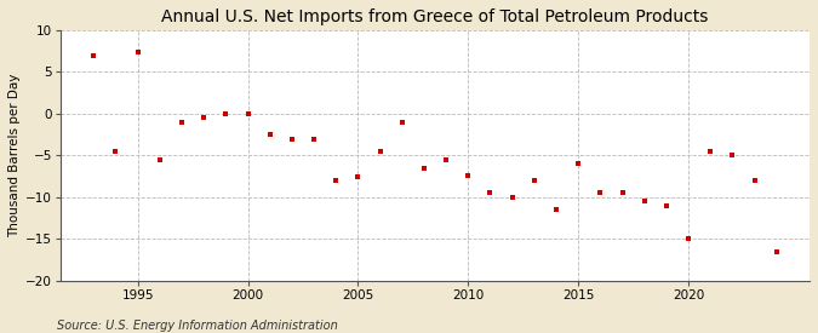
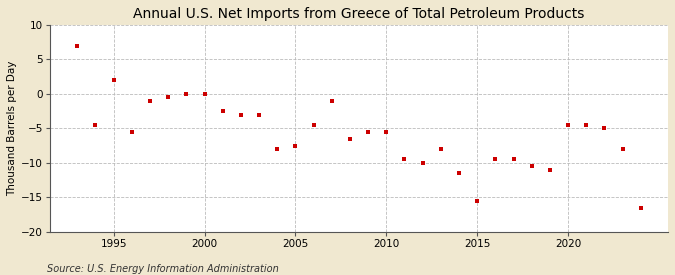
1995: 7.4 -> 2.0
2010: -7.4 -> -5.5
2015: -6.0 -> -15.5
2020: -15.0 -> -4.5
